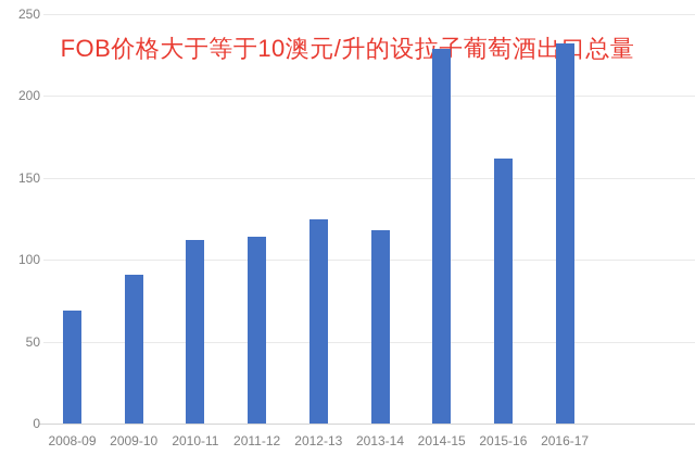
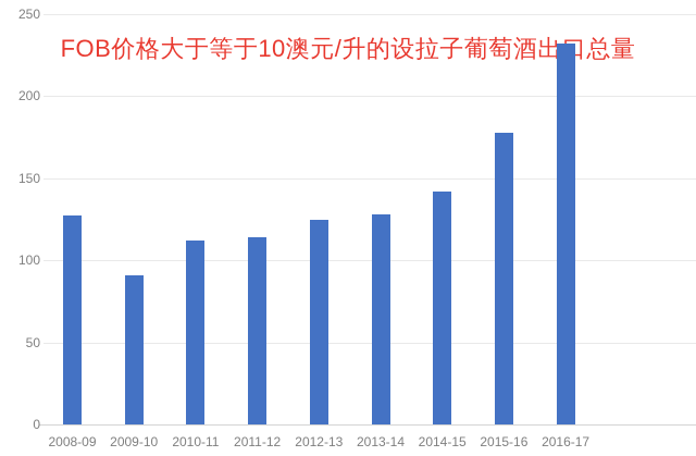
2008-09: 69 -> 127
2013-14: 118 -> 128
2014-15: 229 -> 142
2015-16: 162 -> 178
